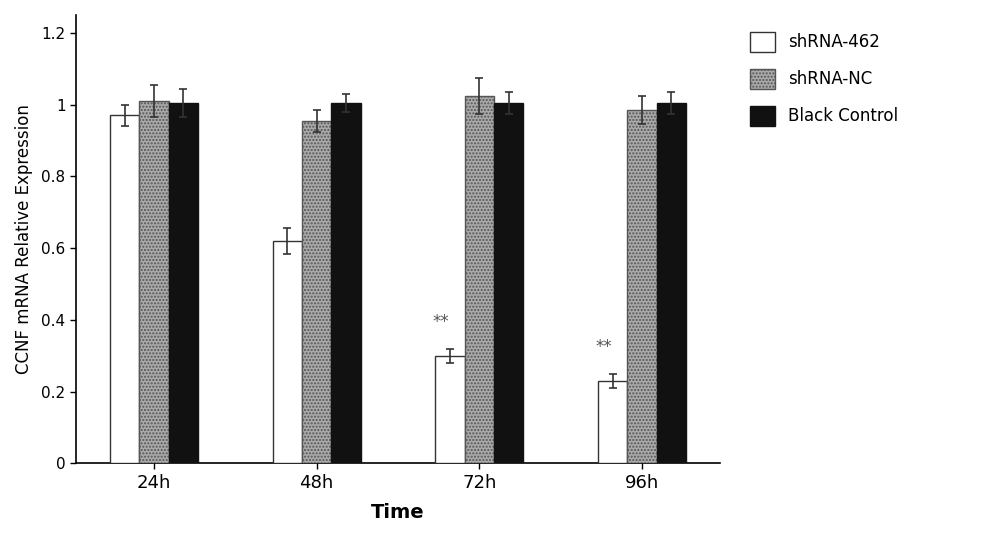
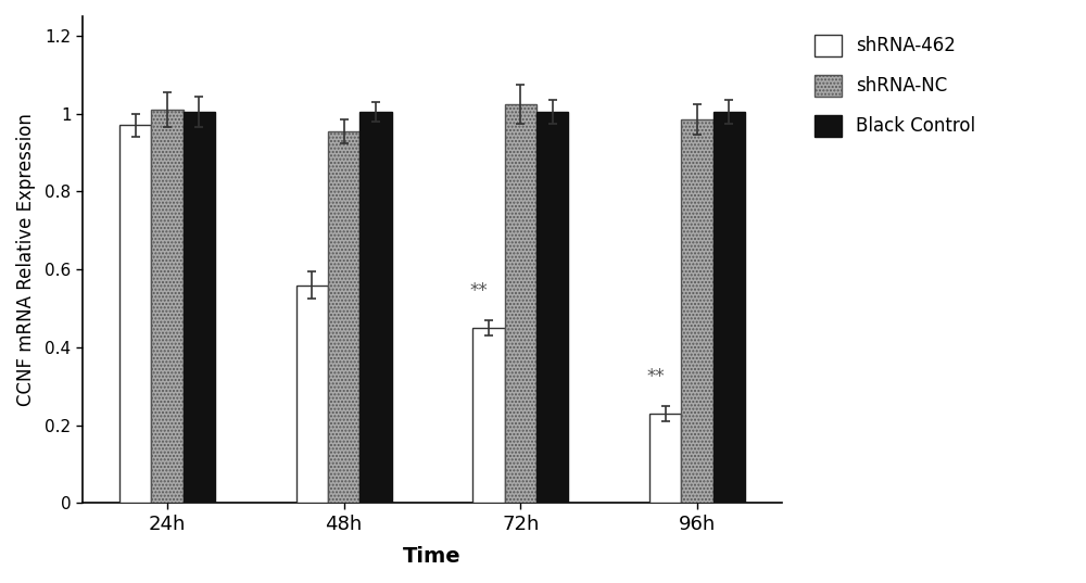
shRNA-462/48h: 0.62 -> 0.56
shRNA-462/72h: 0.30 -> 0.45
